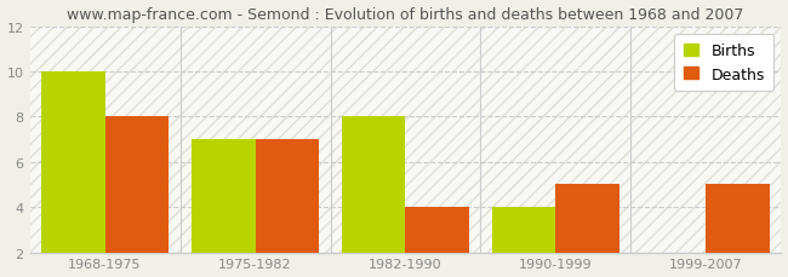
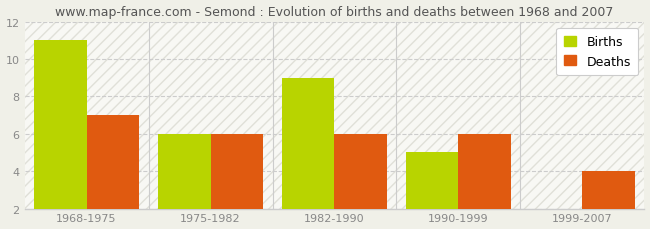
Births/1968-1975: 10 -> 11
Deaths/1968-1975: 8 -> 7
Births/1975-1982: 7 -> 6
Deaths/1975-1982: 7 -> 6
Births/1982-1990: 8 -> 9
Deaths/1982-1990: 4 -> 6
Births/1990-1999: 4 -> 5
Deaths/1990-1999: 5 -> 6
Deaths/1999-2007: 5 -> 4
